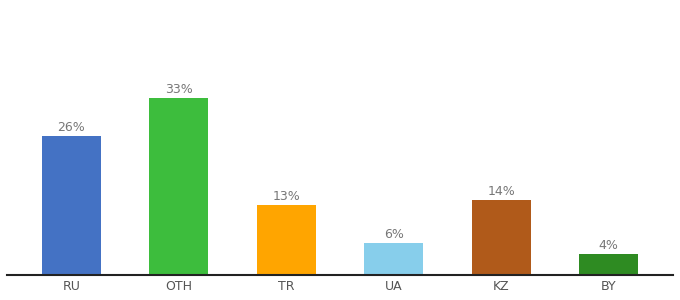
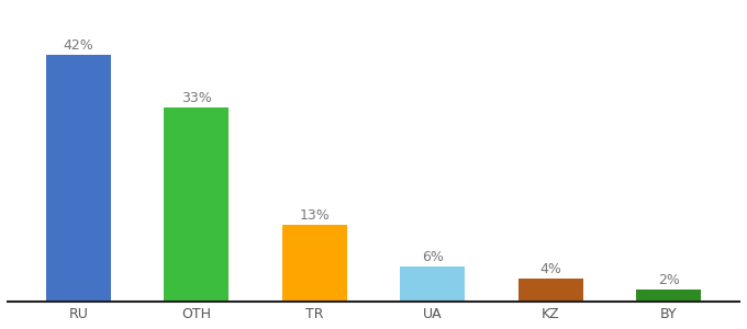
RU: 26% -> 42%
KZ: 14% -> 4%
BY: 4% -> 2%
